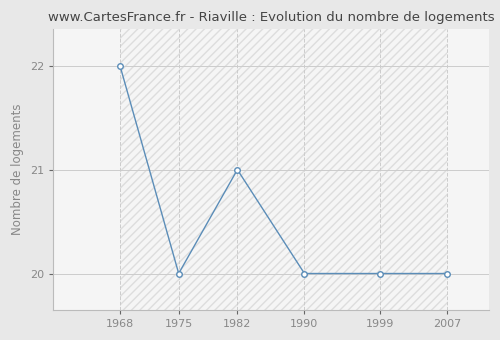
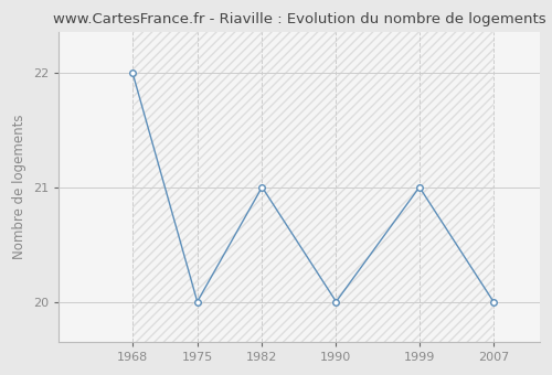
1999: 20 -> 21
